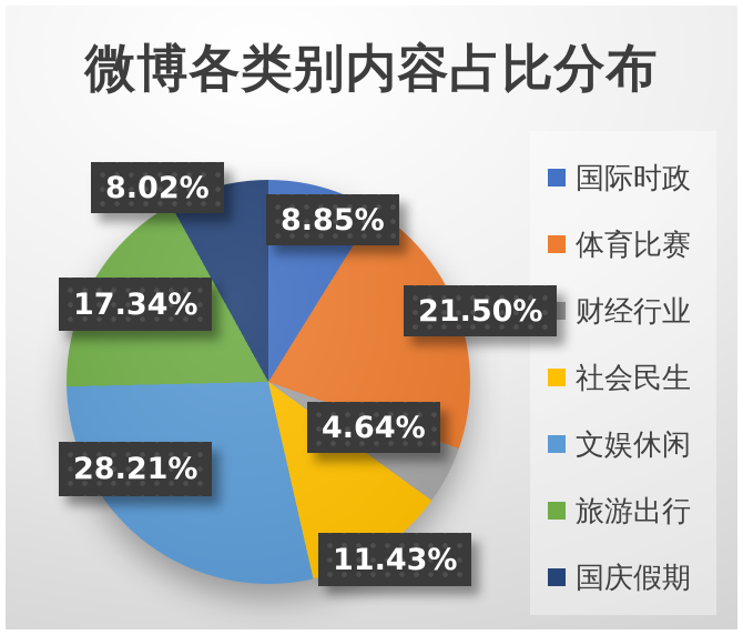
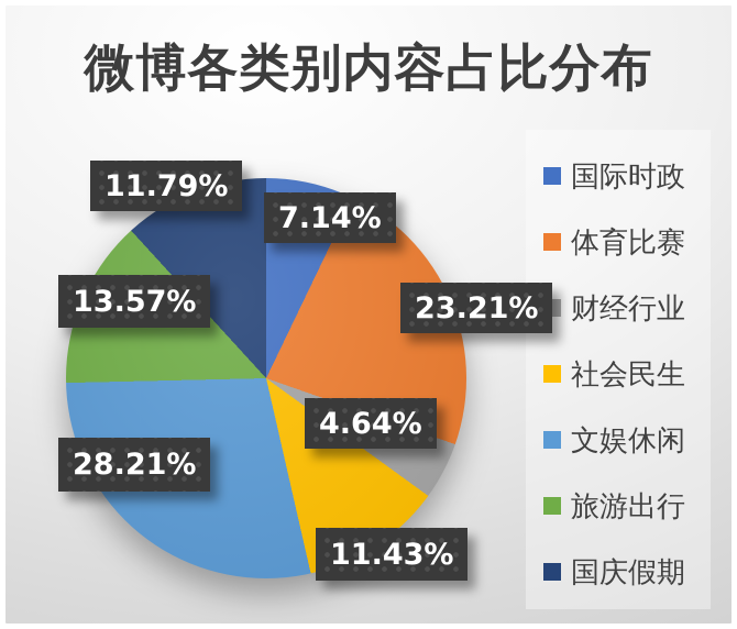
国际时政: 8.85% -> 7.14%
体育比赛: 21.50% -> 23.21%
旅游出行: 17.34% -> 13.57%
国庆假期: 8.02% -> 11.79%
